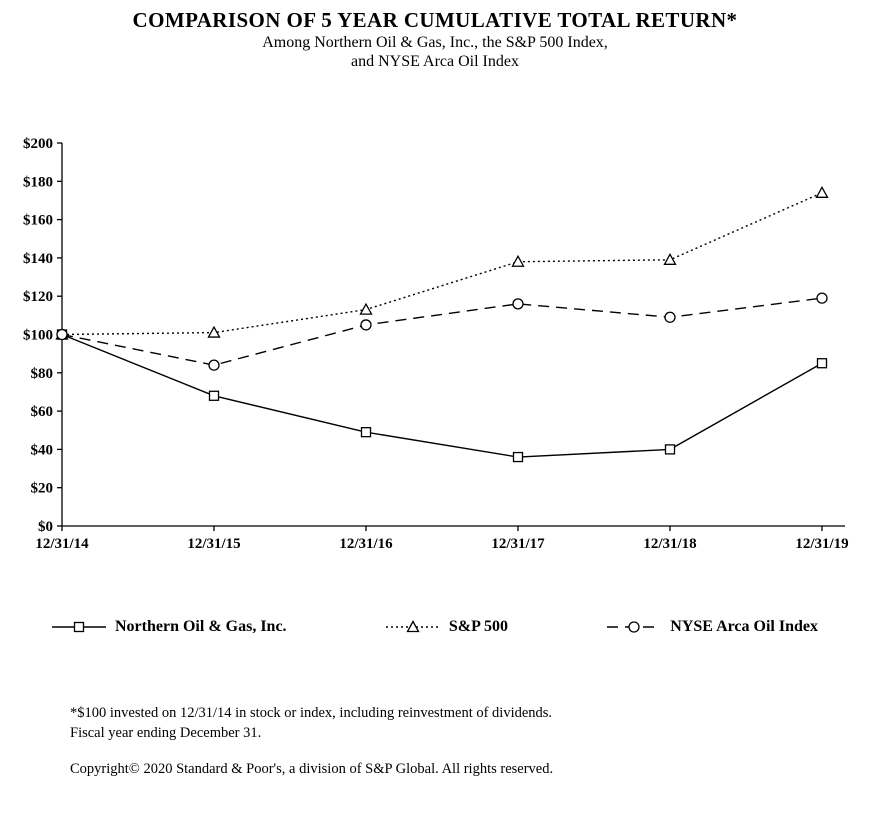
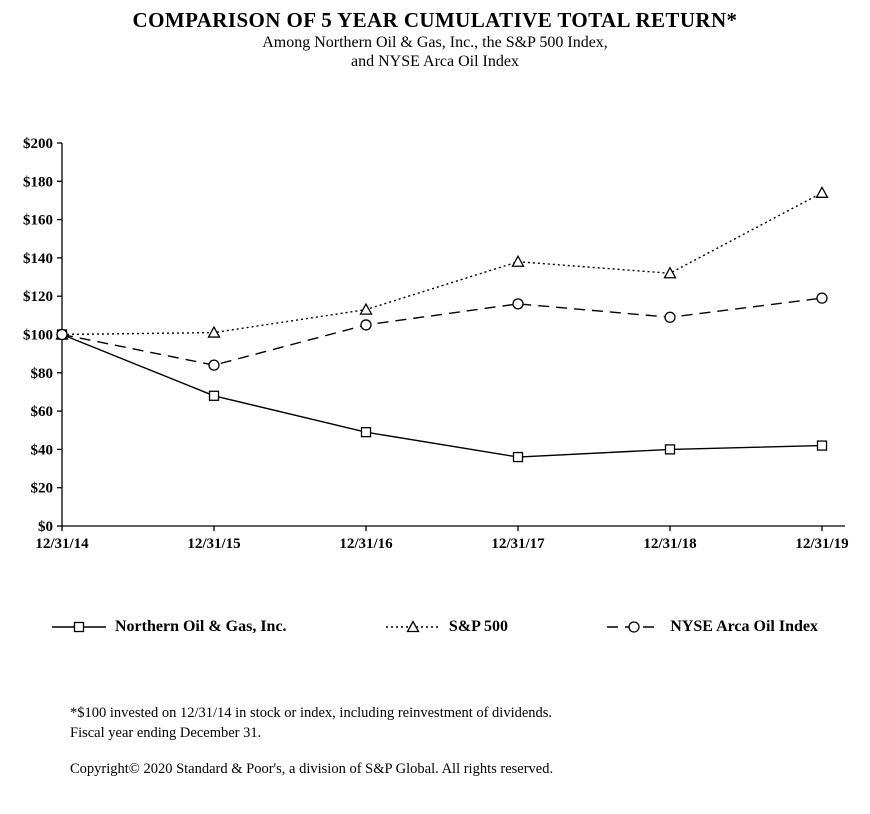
S&P 500/12/31/18: $139 -> $132
Northern Oil & Gas, Inc./12/31/19: $85 -> $42
